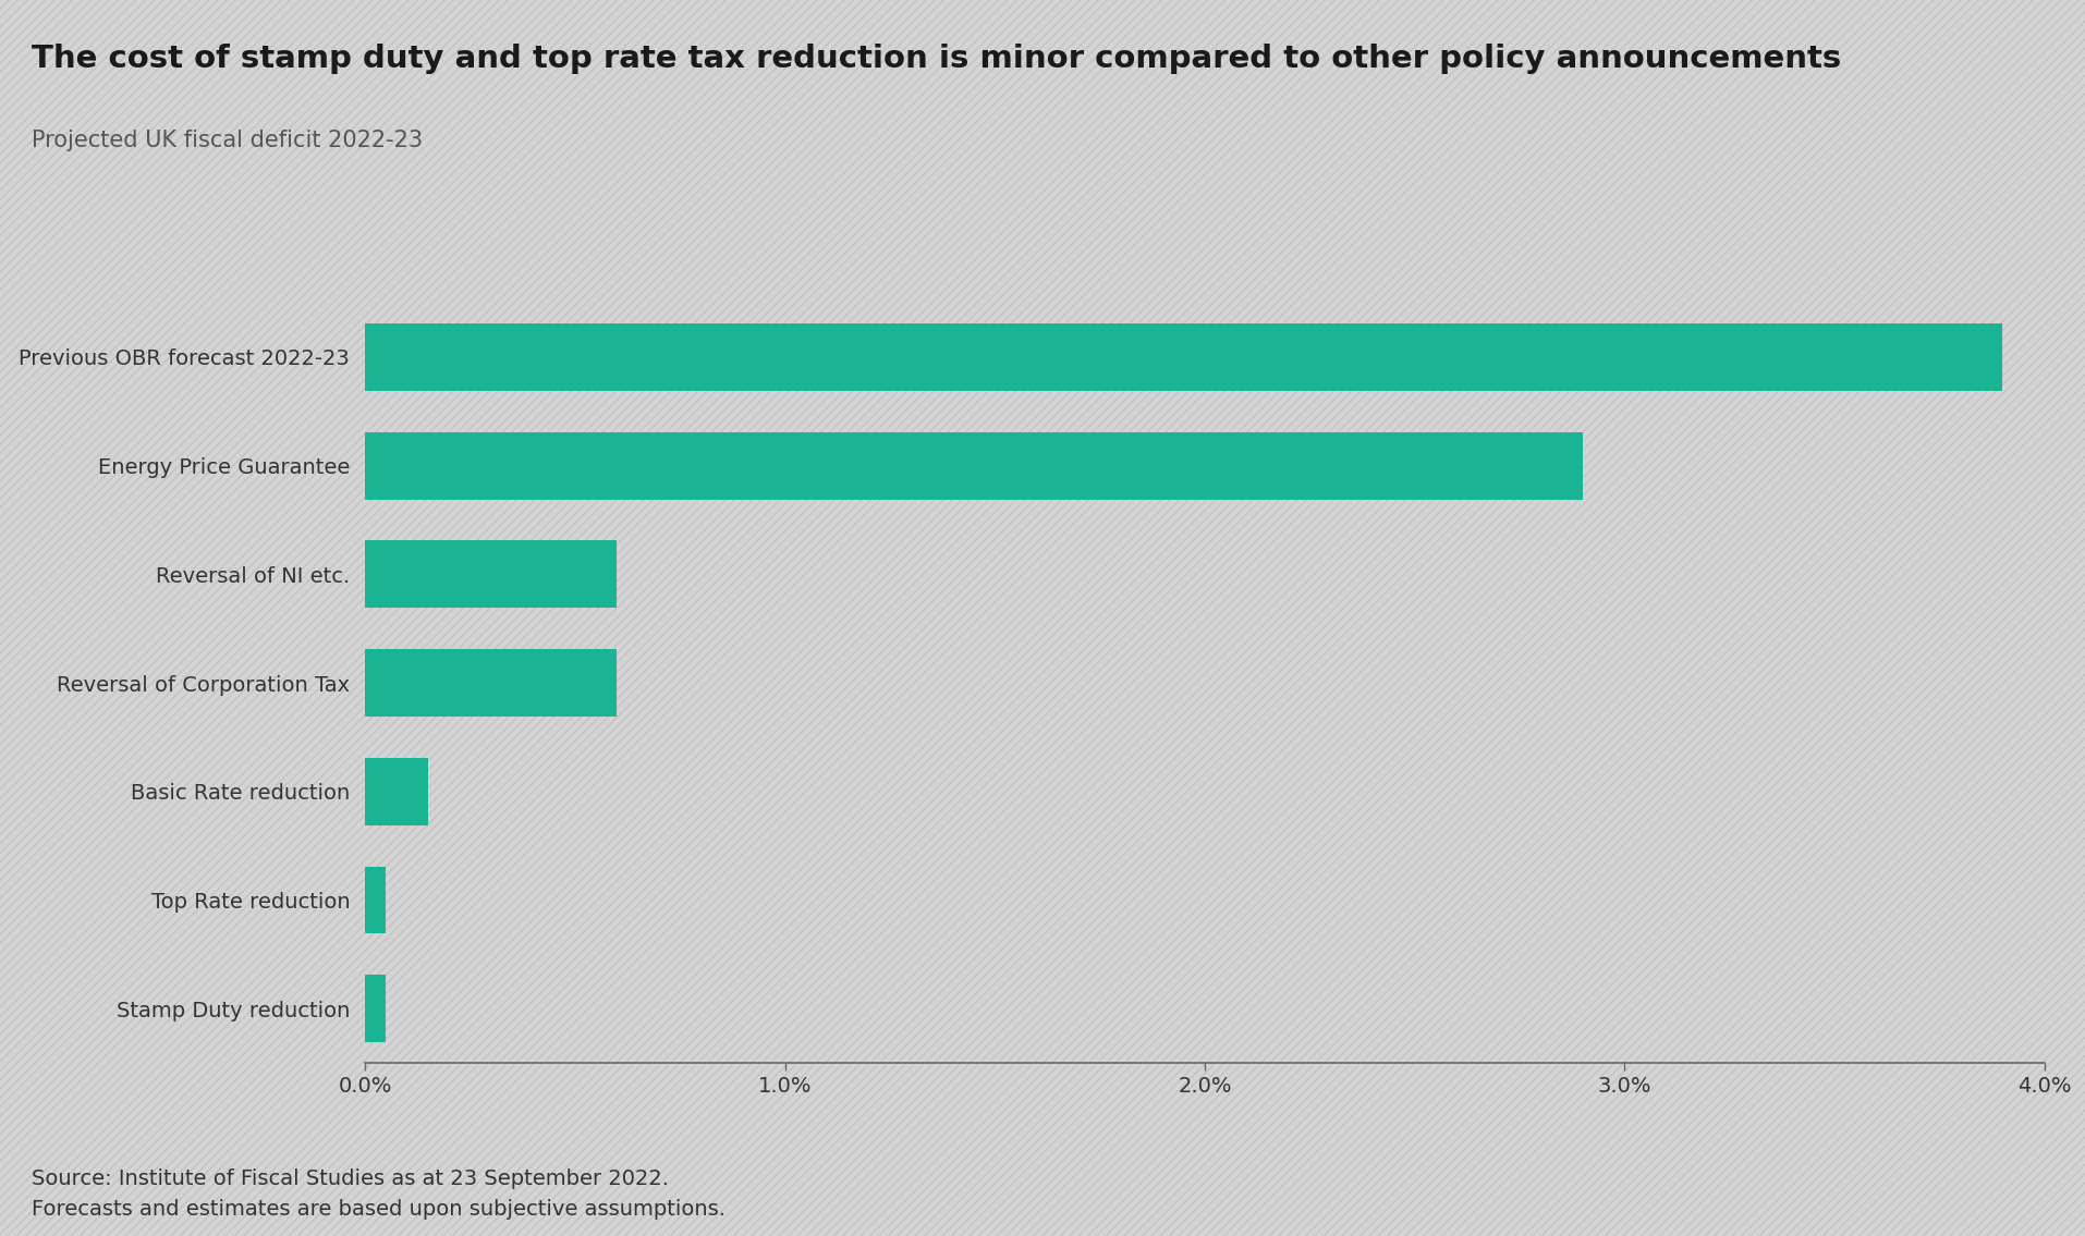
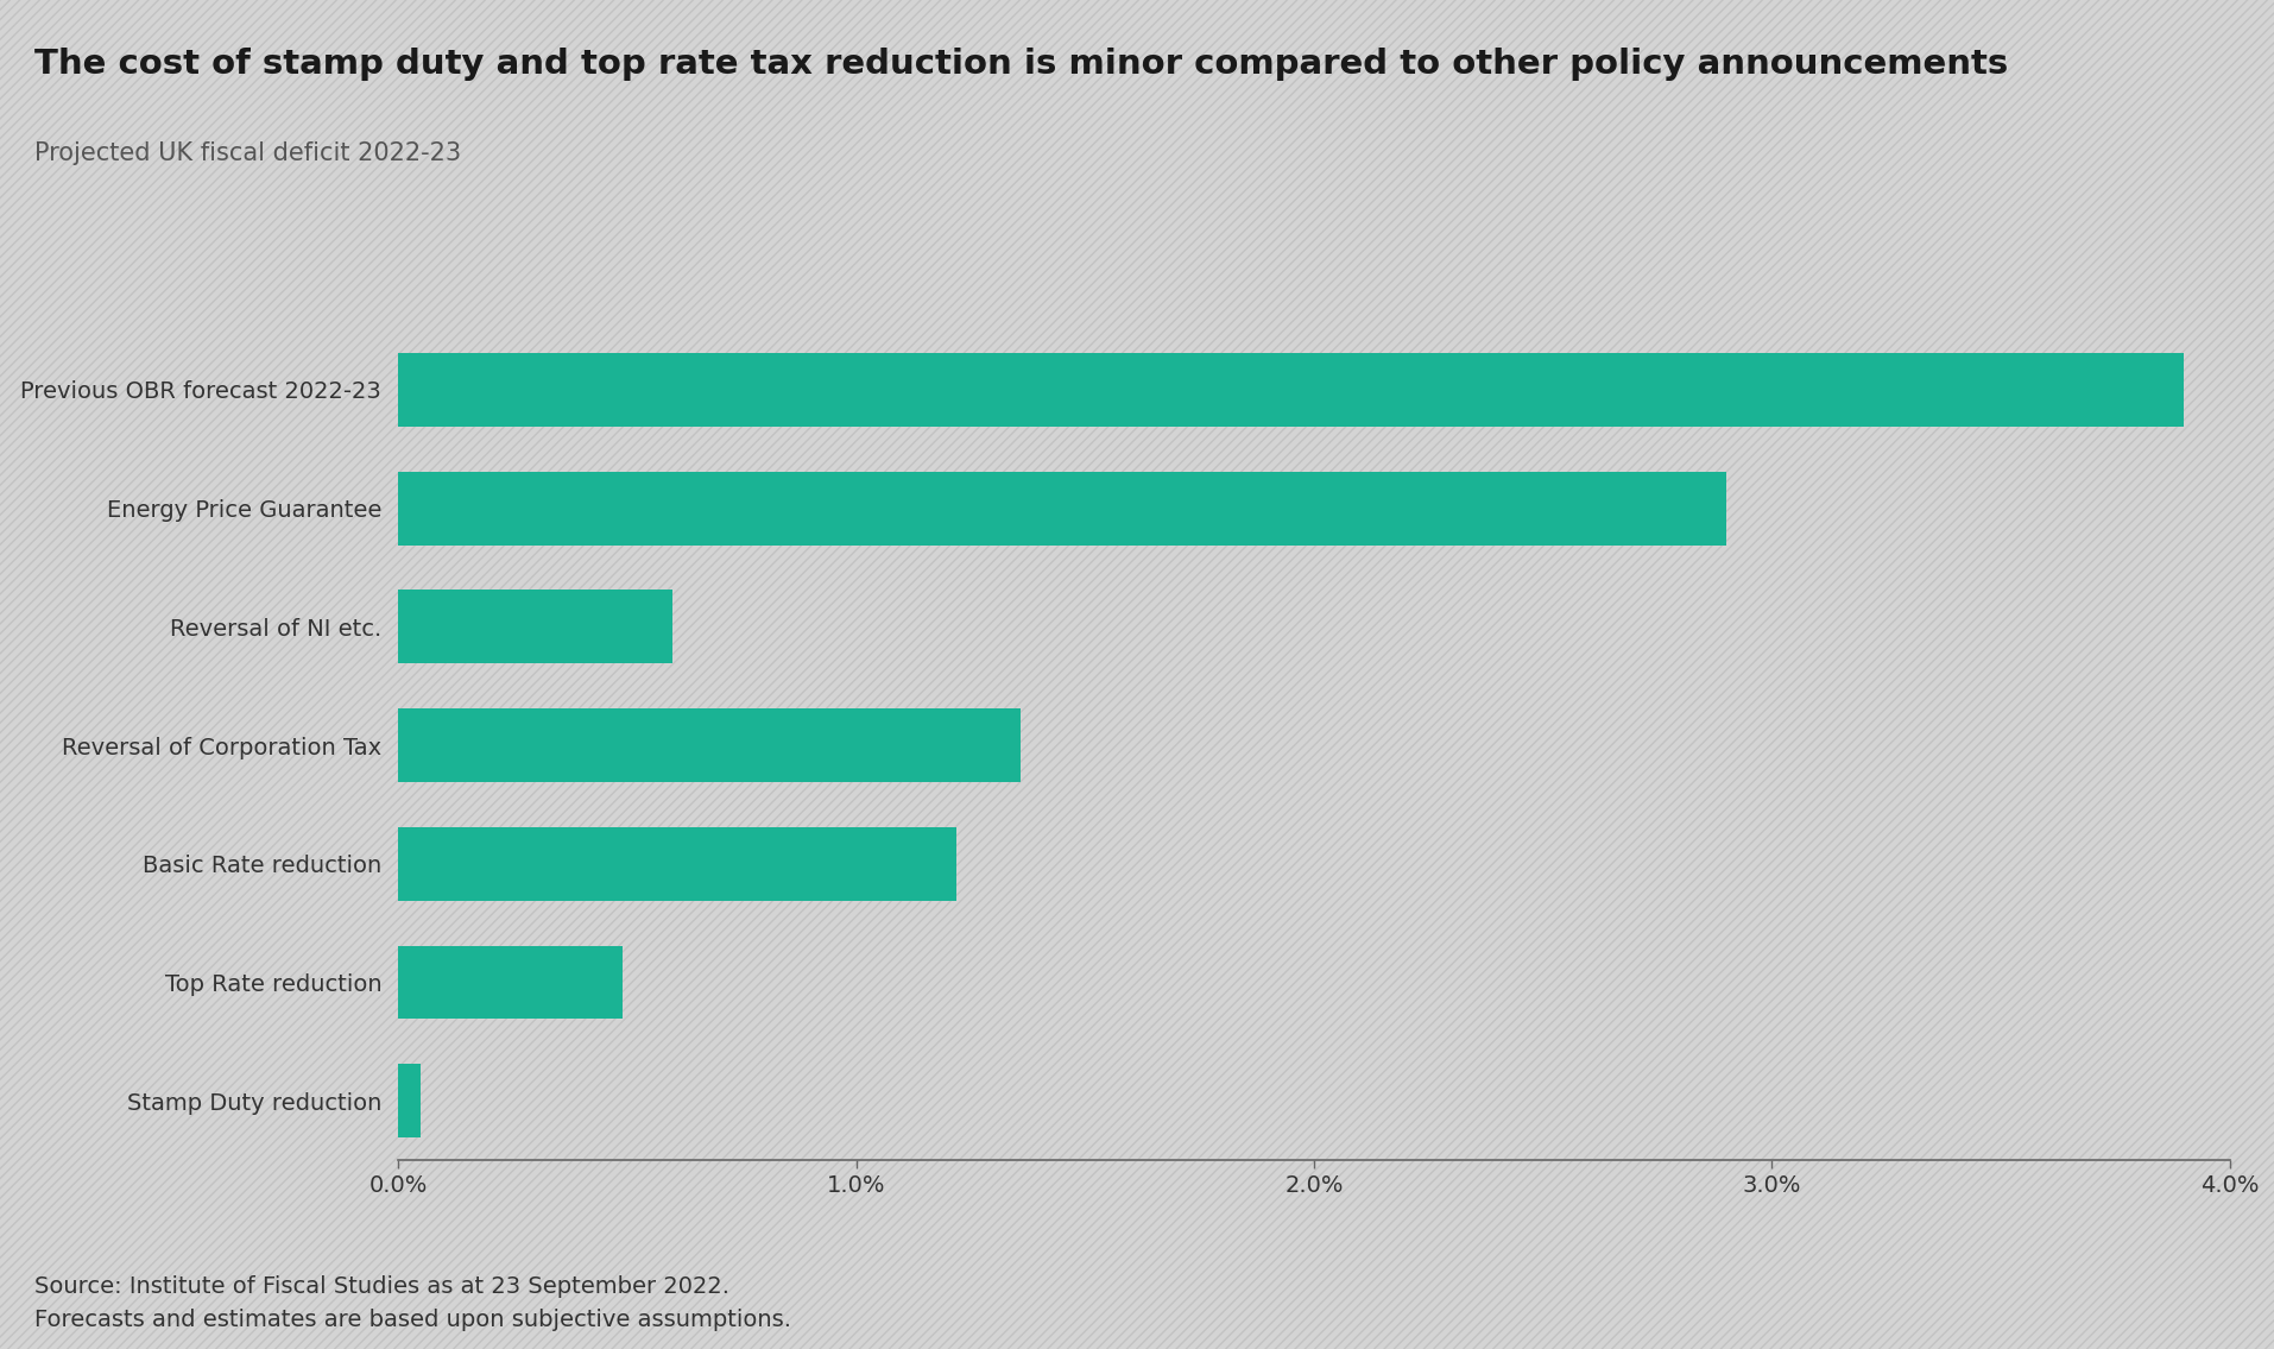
Reversal of Corporation Tax: 0.60% -> 1.36%
Basic Rate reduction: 0.15% -> 1.22%
Top Rate reduction: 0.05% -> 0.49%
